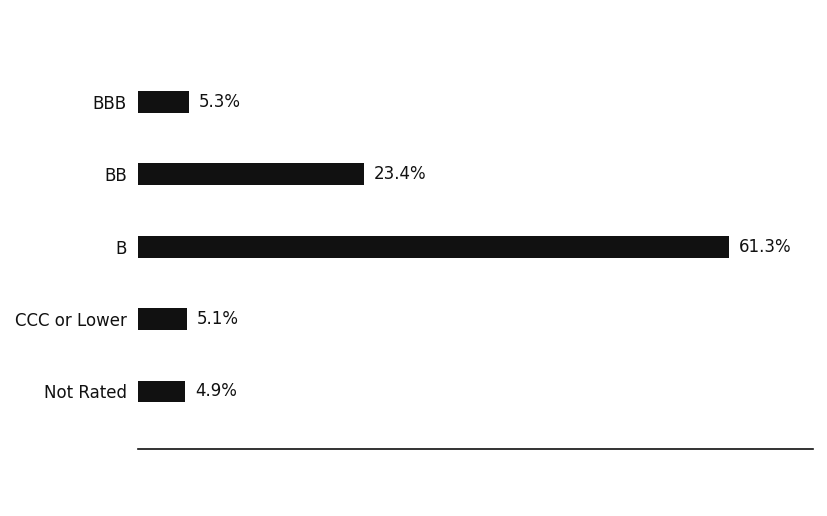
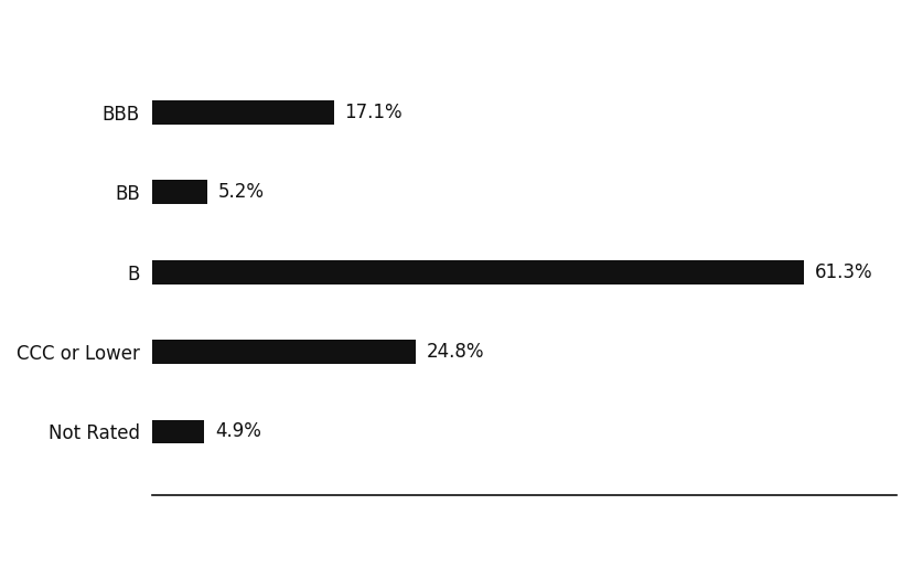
BBB: 5.3% -> 17.1%
BB: 23.4% -> 5.2%
CCC or Lower: 5.1% -> 24.8%
